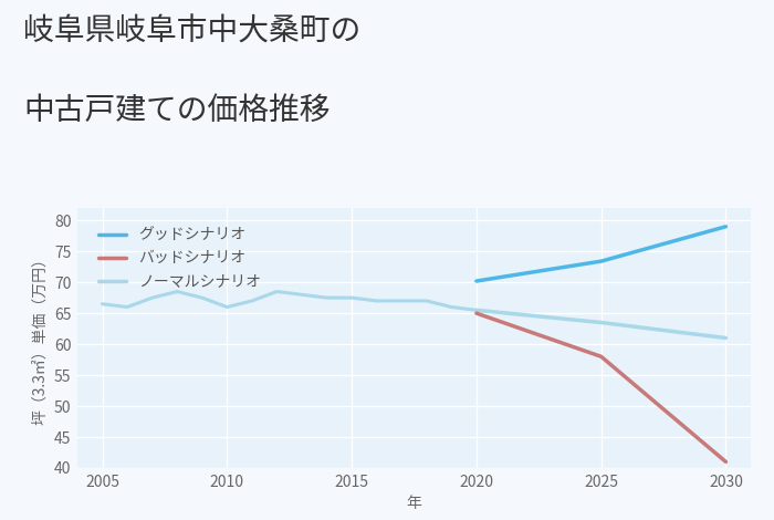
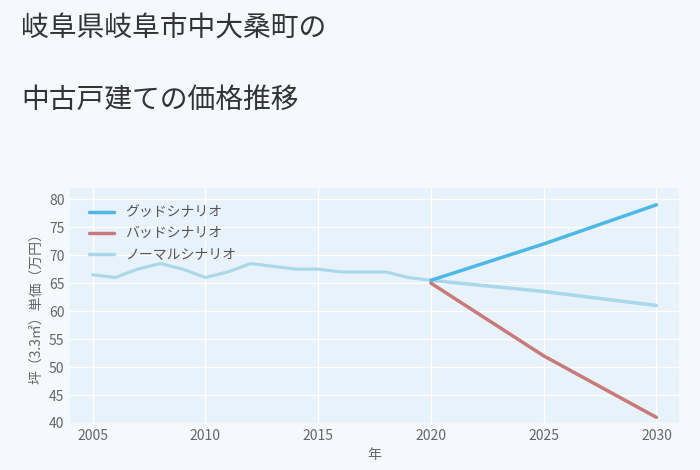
グッドシナリオ/2020: 70.2 -> 65.5
グッドシナリオ/2025: 73.4 -> 72.0
バッドシナリオ/2025: 58 -> 52
